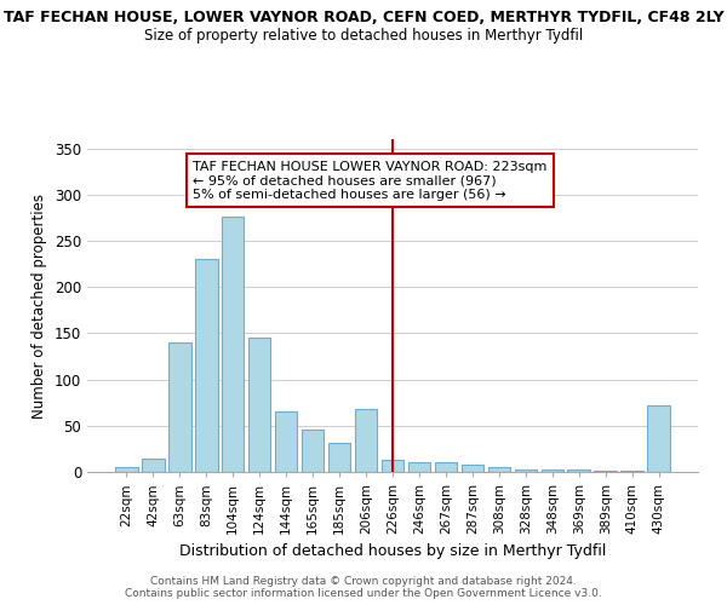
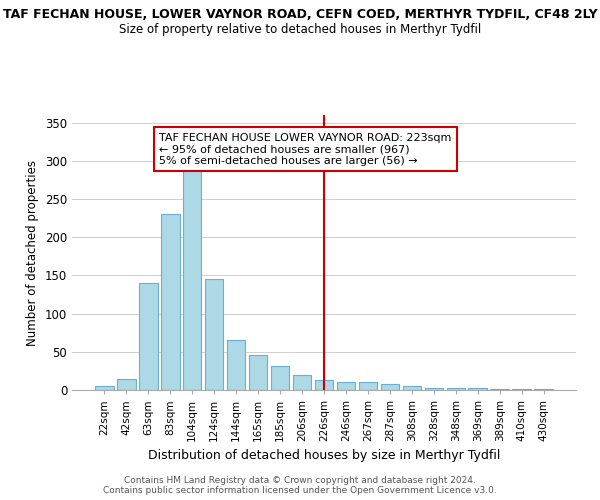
104sqm: 276 -> 287
206sqm: 68 -> 20
430sqm: 72 -> 1
